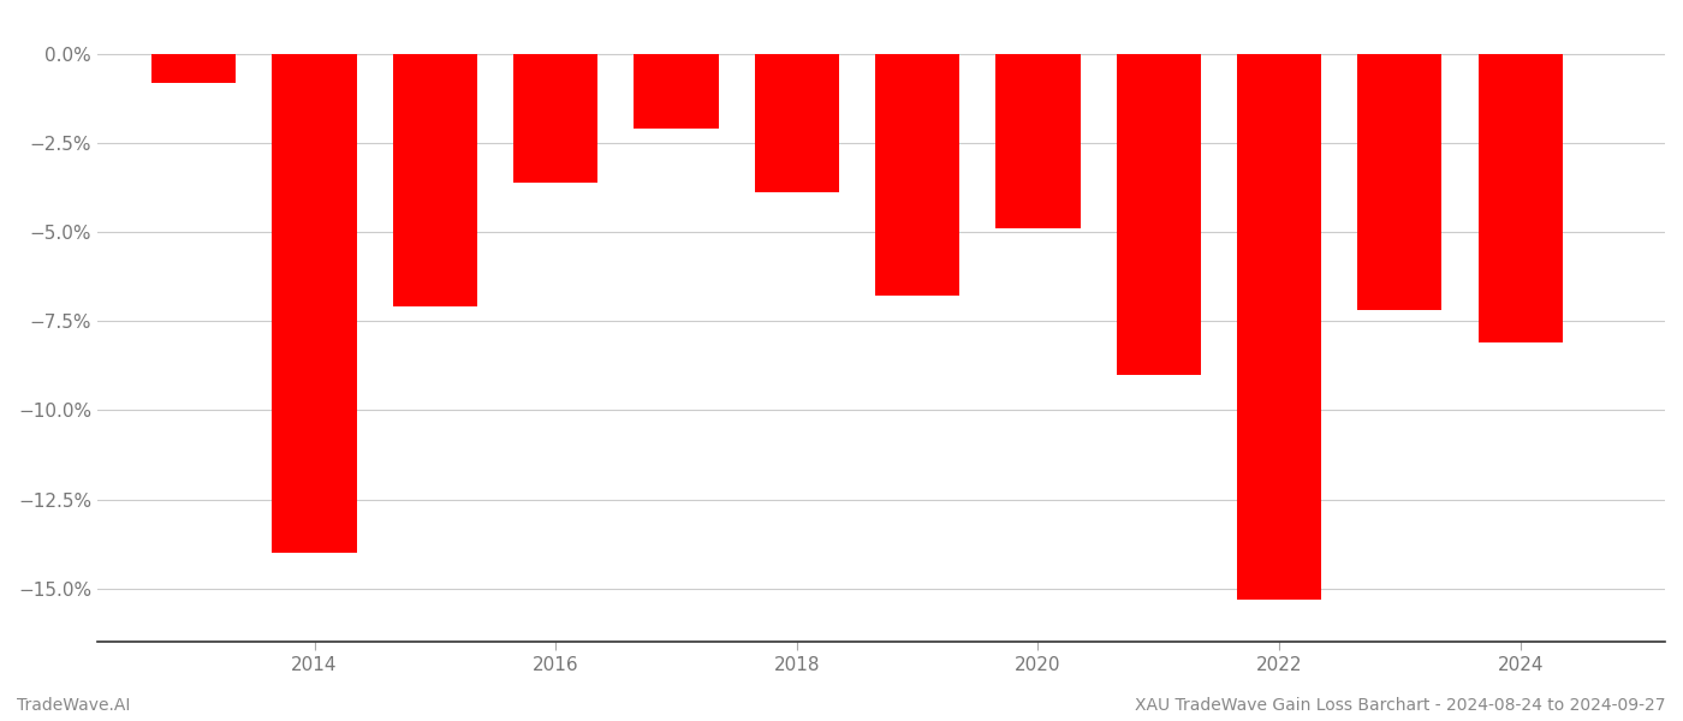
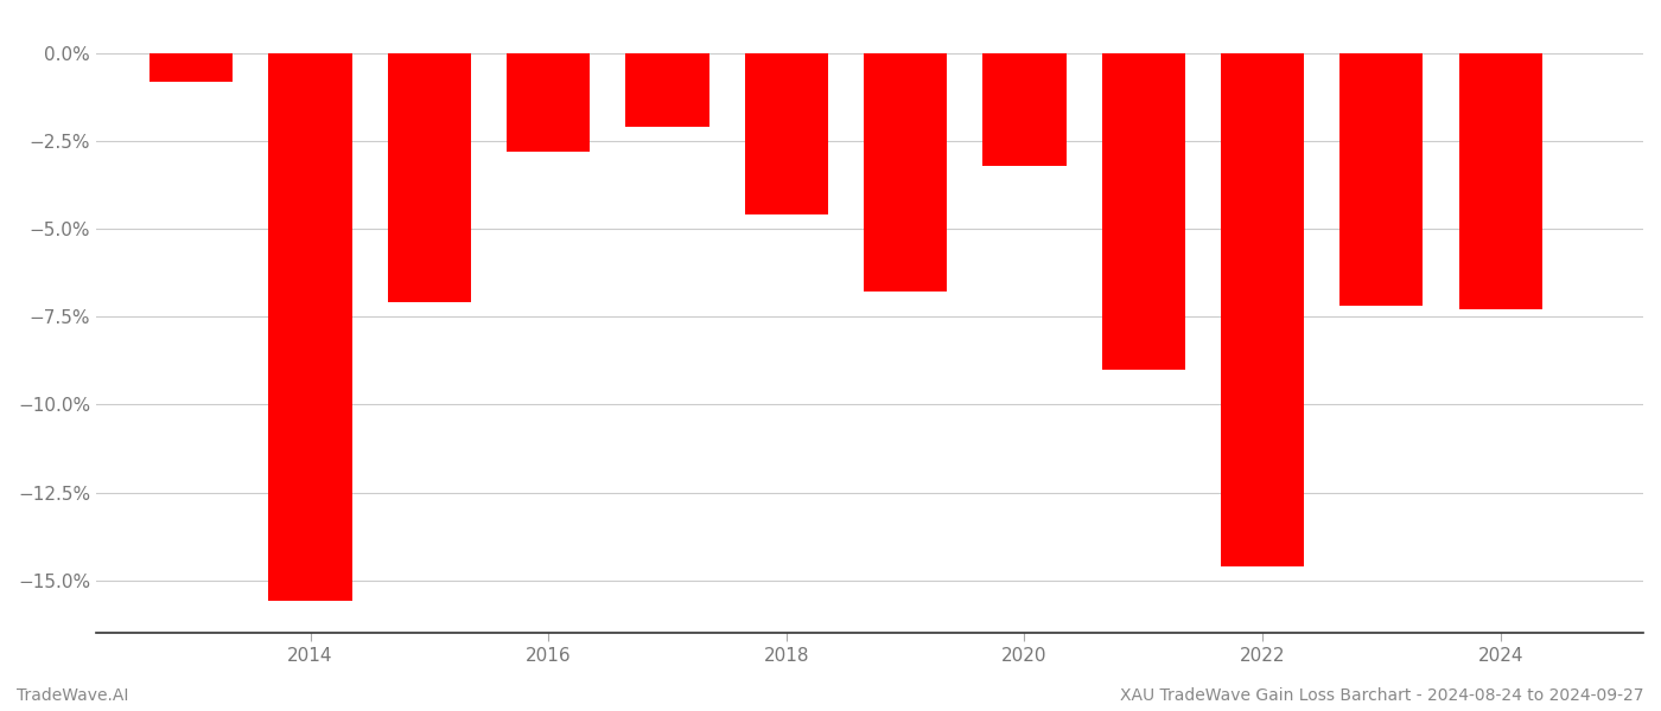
2014: -14.0% -> -15.6%
2016: -3.6% -> -2.8%
2018: -3.9% -> -4.6%
2020: -4.9% -> -3.2%
2022: -15.3% -> -14.6%
2024: -8.1% -> -7.3%
